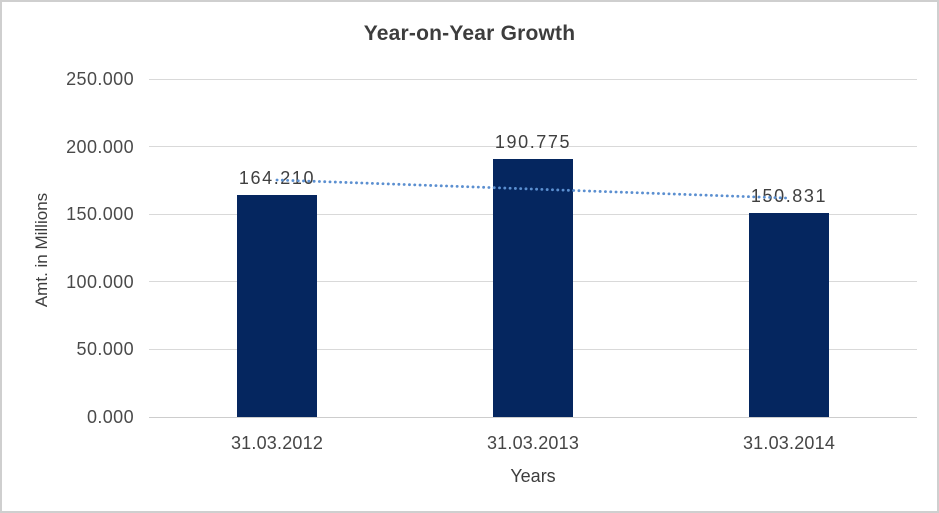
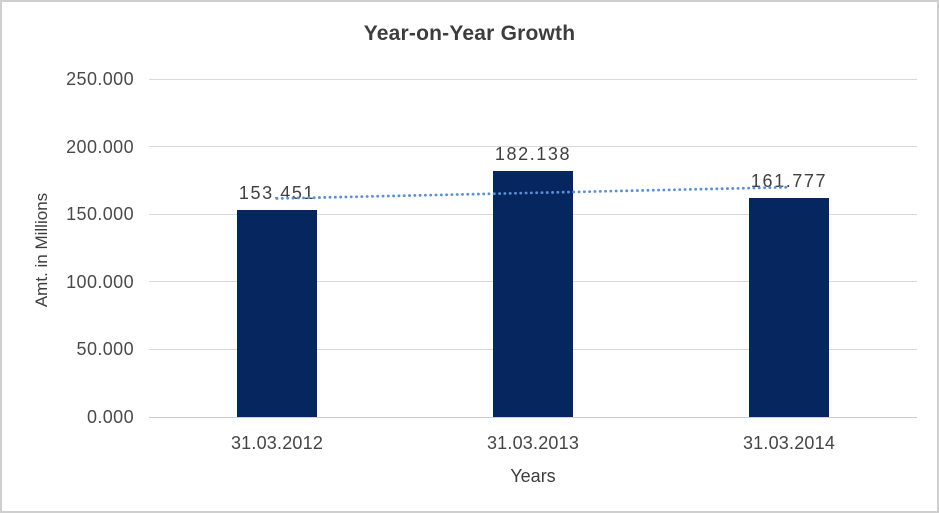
31.03.2012: 164.210 -> 153.451
31.03.2013: 190.775 -> 182.138
31.03.2014: 150.831 -> 161.777
